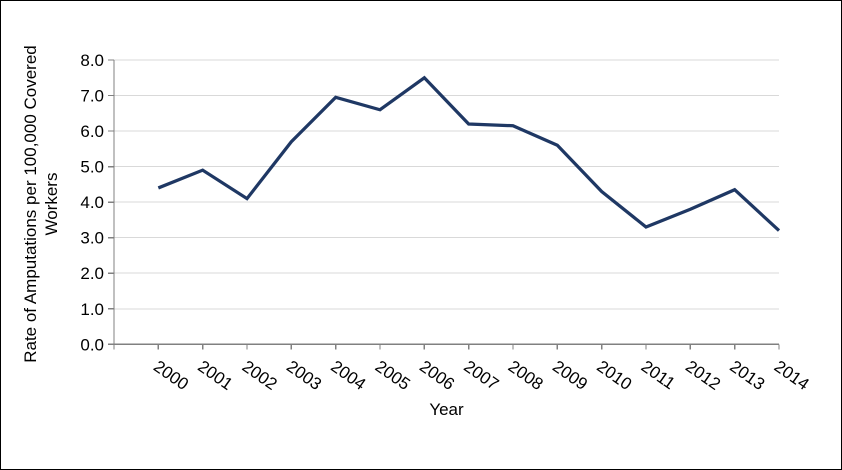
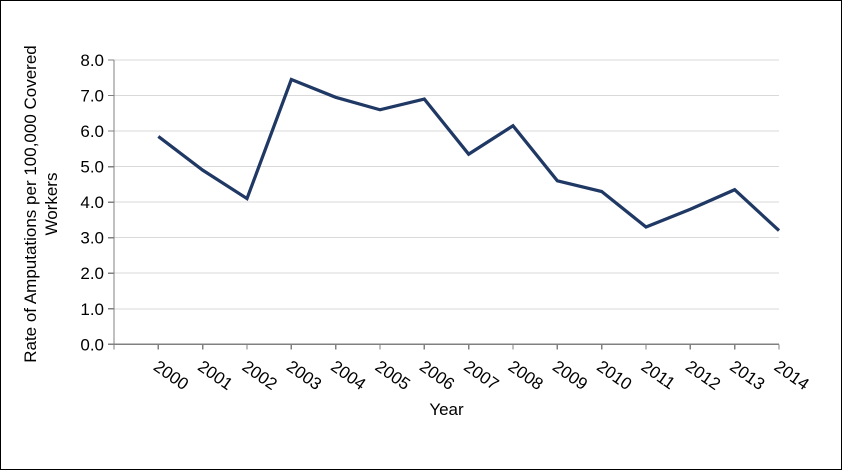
2000: 4.4 -> 5.8
2003: 5.7 -> 7.5
2006: 7.5 -> 6.9
2007: 6.2 -> 5.3
2009: 5.6 -> 4.6
